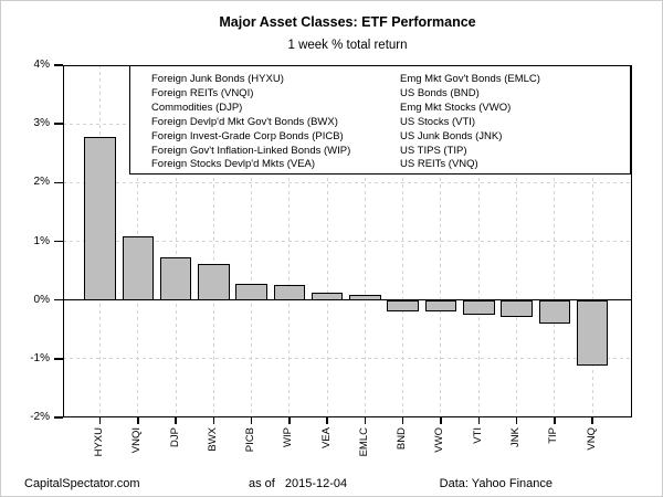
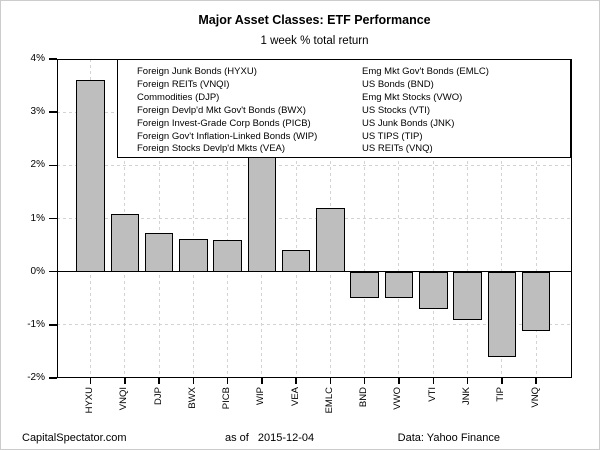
HYXU: 2.8% -> 3.6%
PICB: 0.3% -> 0.6%
WIP: 0.3% -> 2.2%
VEA: 0.1% -> 0.4%
EMLC: 0.1% -> 1.2%
BND: -0.2% -> -0.5%
VWO: -0.2% -> -0.5%
VTI: -0.2% -> -0.7%
JNK: -0.3% -> -0.9%
TIP: -0.4% -> -1.6%
